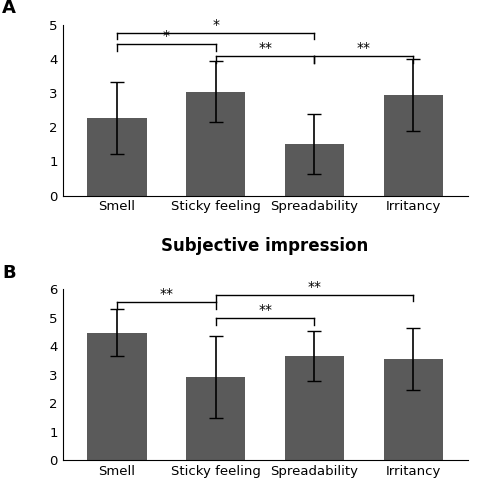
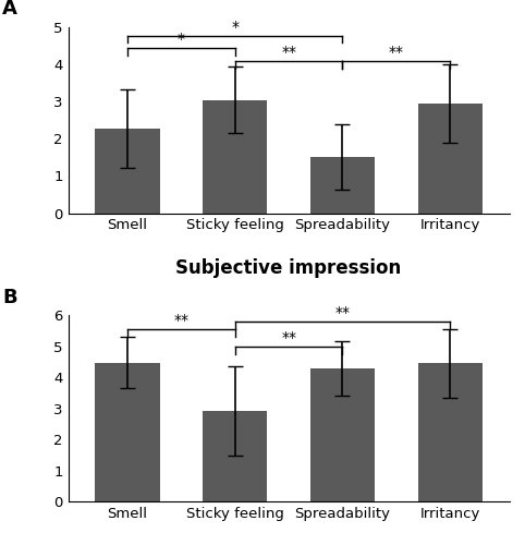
Subjective impression/Spreadability: 3.65 -> 4.28
Subjective impression/Irritancy: 3.55 -> 4.45
